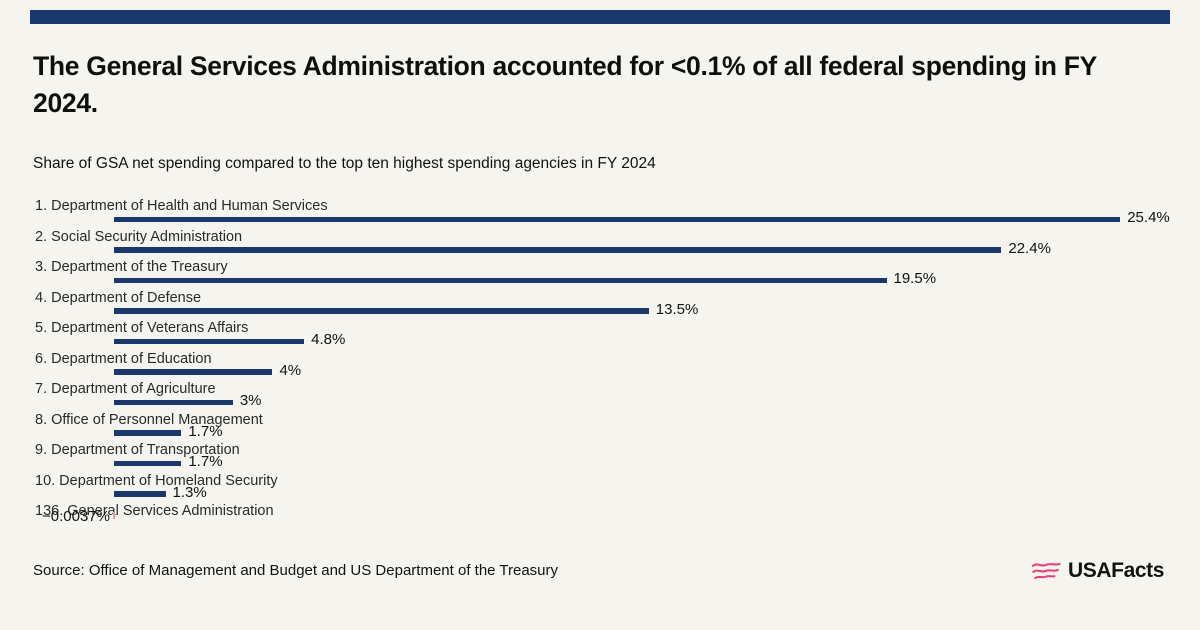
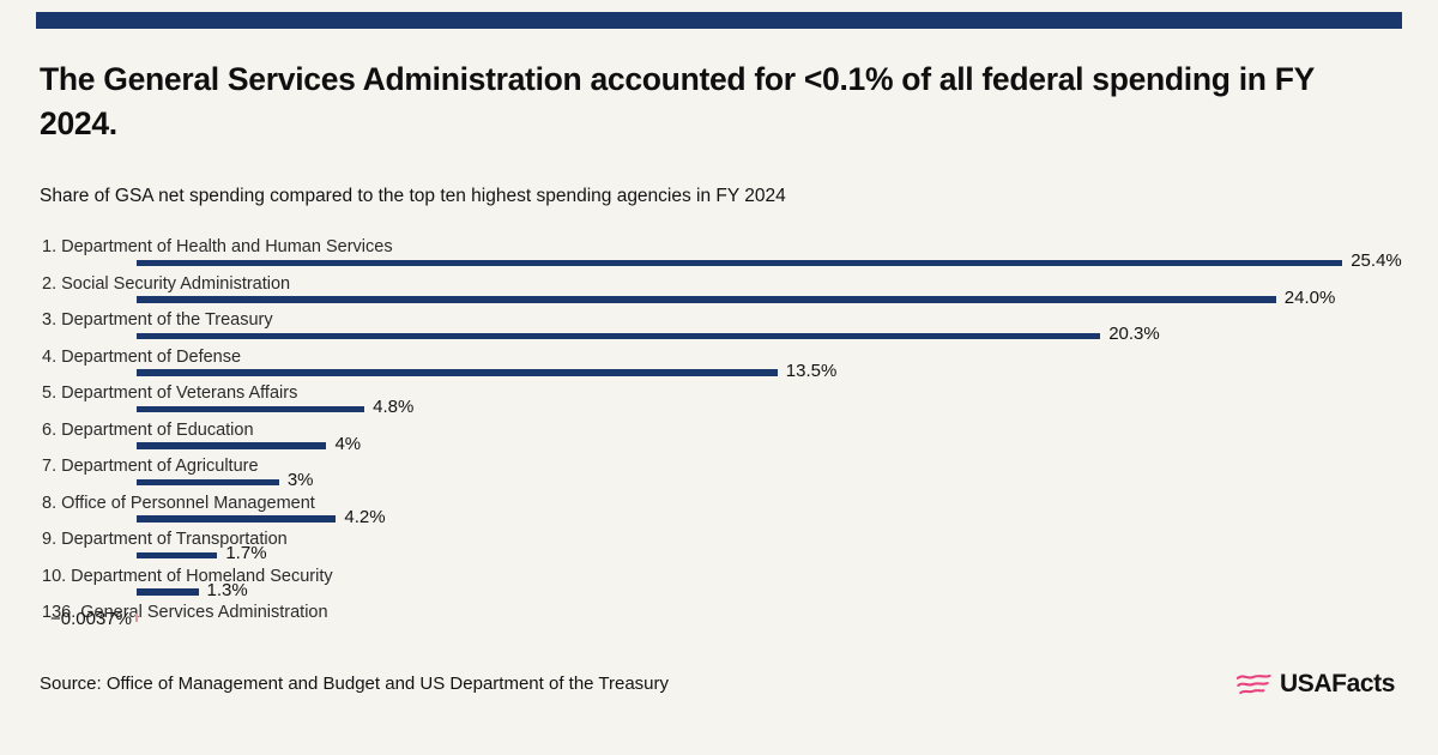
2. Social Security Administration: 22.4% -> 24.0%
3. Department of the Treasury: 19.5% -> 20.3%
8. Office of Personnel Management: 1.7% -> 4.2%
